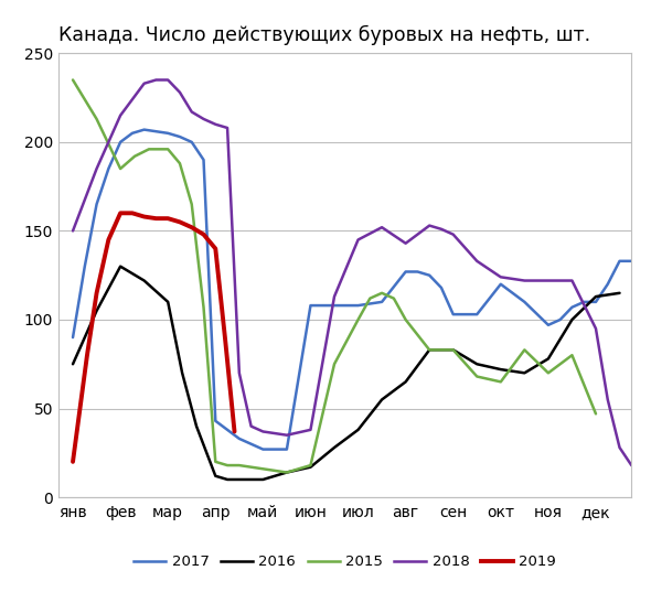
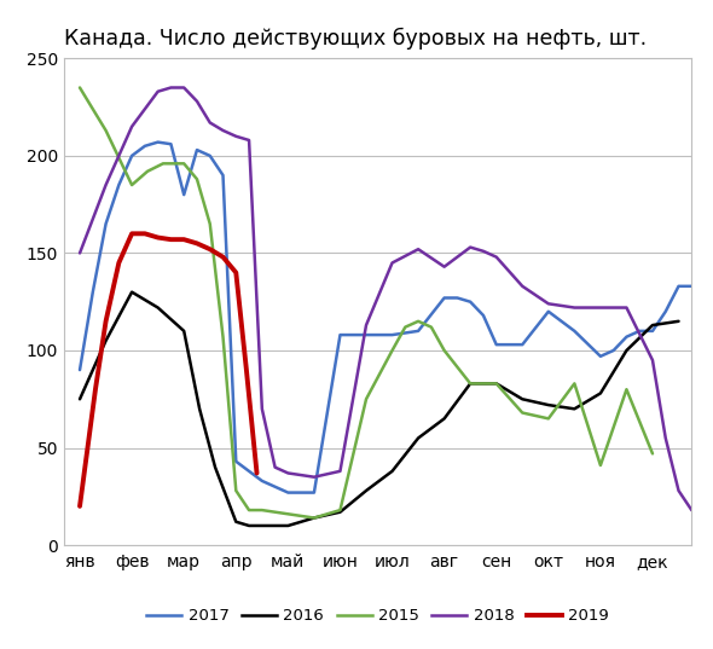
2017/мар: 205 -> 180
2015/апр: 20 -> 28
2015/ноя: 70 -> 41
